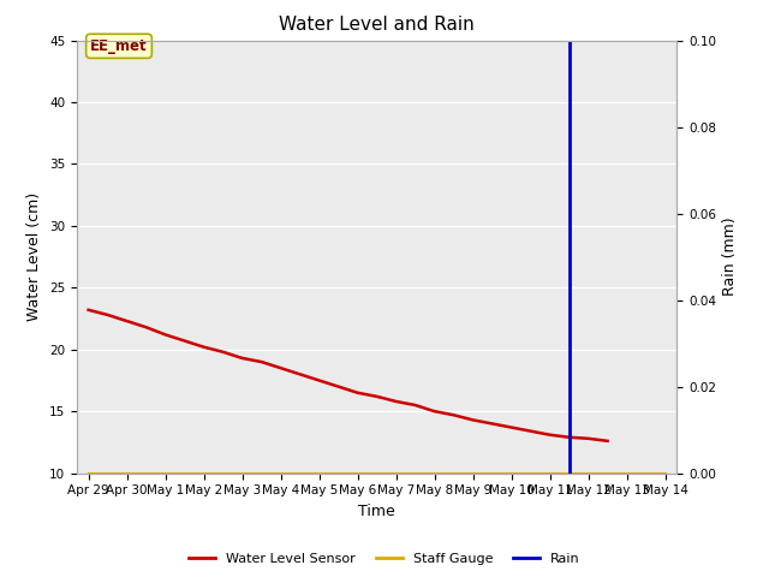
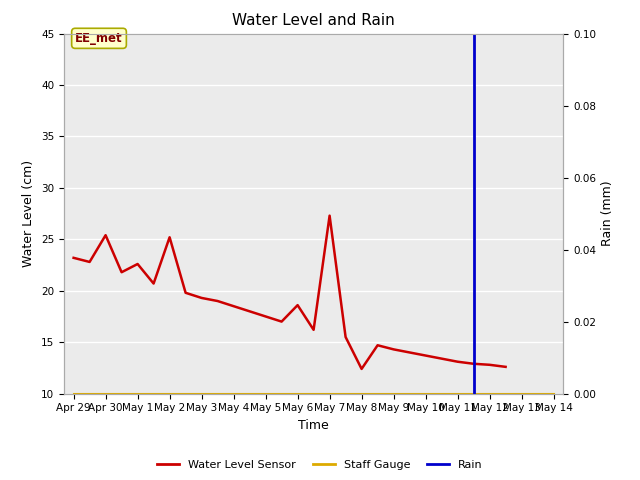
Apr 30: 22.3 -> 25.4
May 1: 21.2 -> 22.6
May 2: 20.2 -> 25.2
May 6: 16.5 -> 18.6
May 7: 15.8 -> 27.3
May 8: 15.0 -> 12.4
